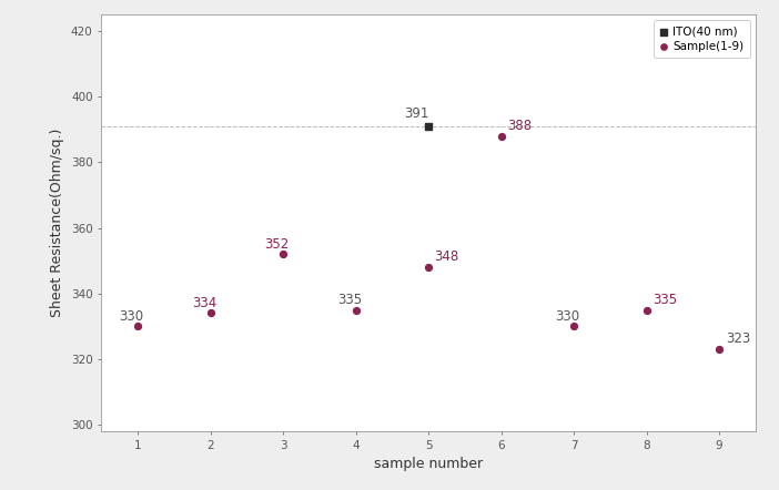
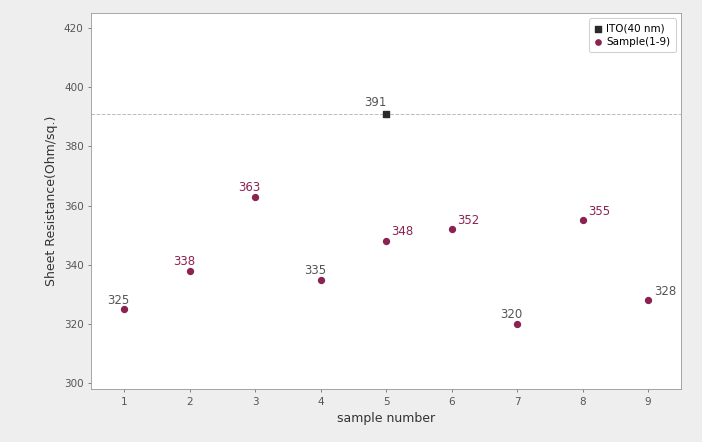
Sample(1-9)/1: 330 -> 325
Sample(1-9)/2: 334 -> 338
Sample(1-9)/3: 352 -> 363
Sample(1-9)/6: 388 -> 352
Sample(1-9)/7: 330 -> 320
Sample(1-9)/8: 335 -> 355
Sample(1-9)/9: 323 -> 328
